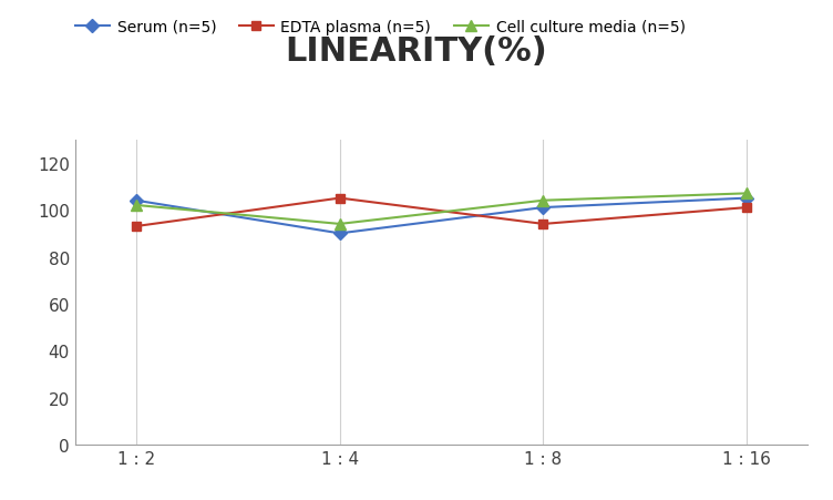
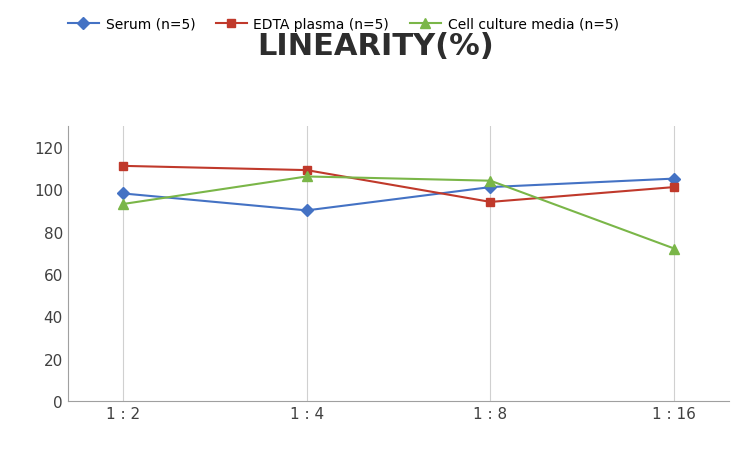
Serum (n=5)/1 : 2: 104 -> 98
EDTA plasma (n=5)/1 : 2: 93 -> 111
Cell culture media (n=5)/1 : 2: 102 -> 93
EDTA plasma (n=5)/1 : 4: 105 -> 109
Cell culture media (n=5)/1 : 4: 94 -> 106
Cell culture media (n=5)/1 : 16: 107 -> 72
